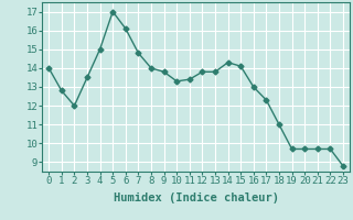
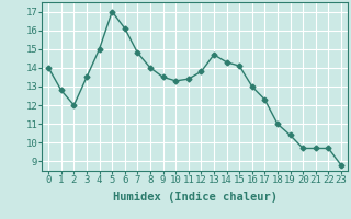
9: 13.8 -> 13.5
13: 13.8 -> 14.7
19: 9.7 -> 10.4
